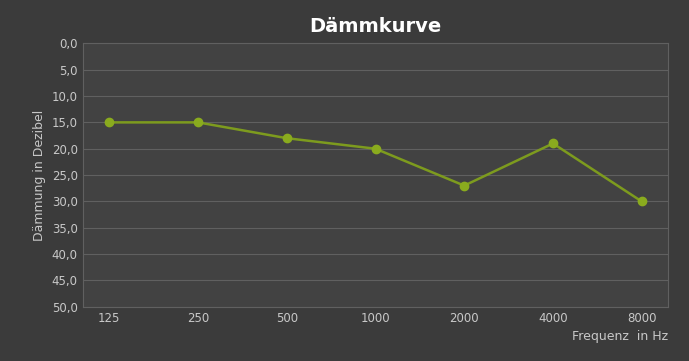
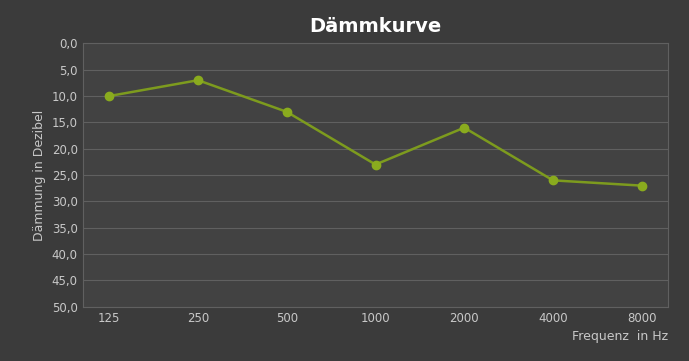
125: 15 -> 10
250: 15 -> 7
500: 18 -> 13
1000: 20 -> 23
2000: 27 -> 16
4000: 19 -> 26
8000: 30 -> 27
